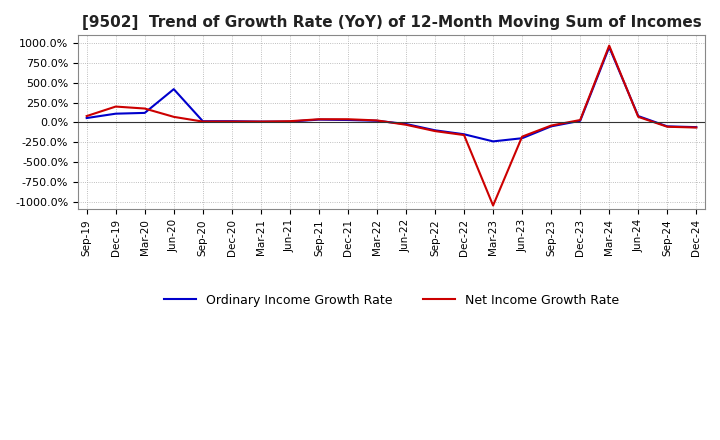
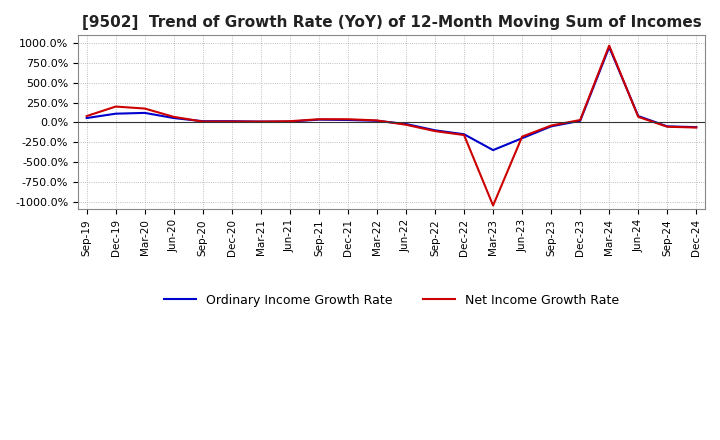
Ordinary Income Growth Rate/Jun-20: 420% -> 60%
Ordinary Income Growth Rate/Mar-23: -240% -> -350%
